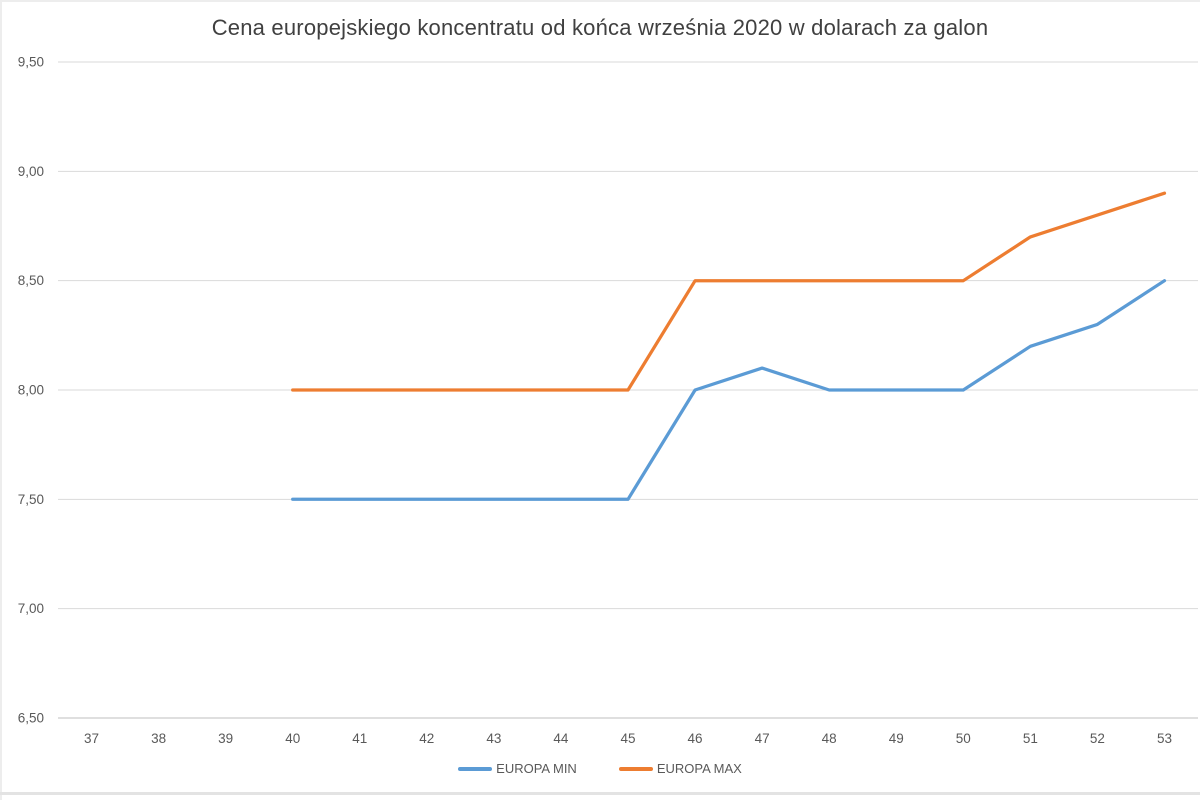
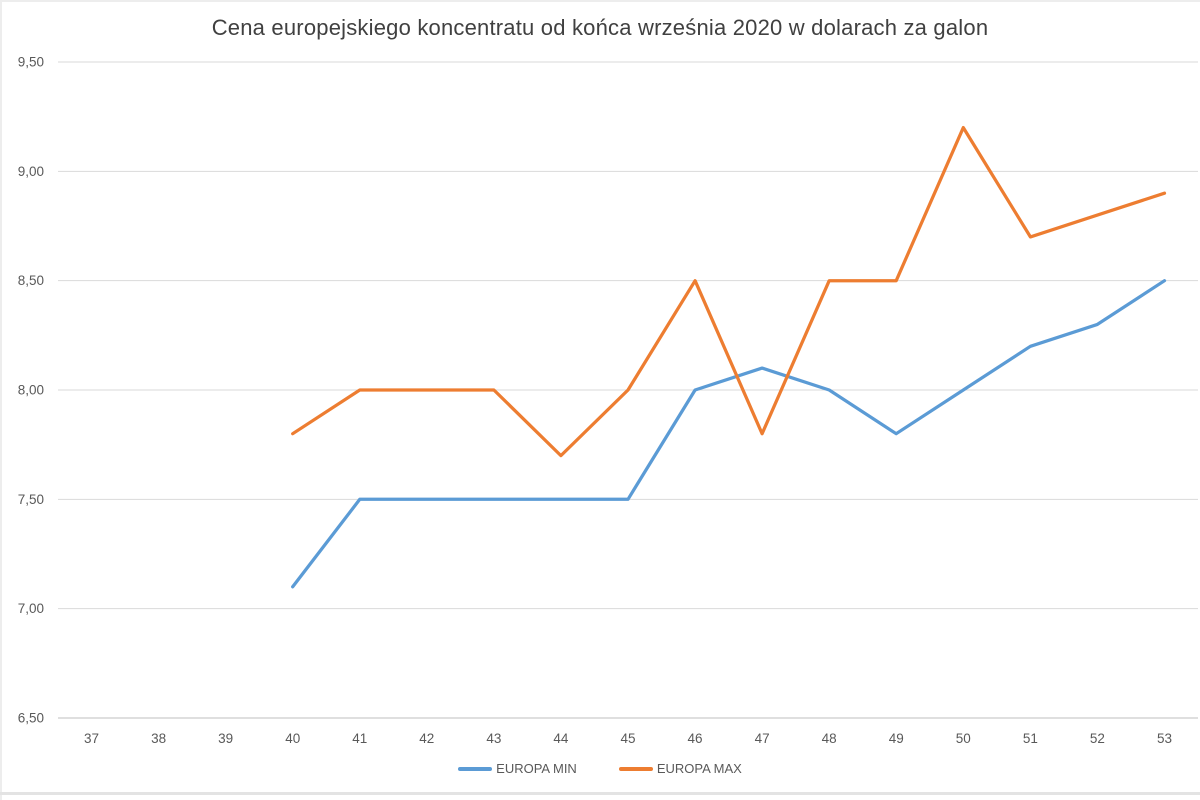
EUROPA MIN/40: 7,5 -> 7,1
EUROPA MAX/40: 8,0 -> 7,8
EUROPA MAX/44: 8,0 -> 7,7
EUROPA MAX/47: 8,5 -> 7,8
EUROPA MIN/49: 8,0 -> 7,8
EUROPA MAX/50: 8,5 -> 9,2
